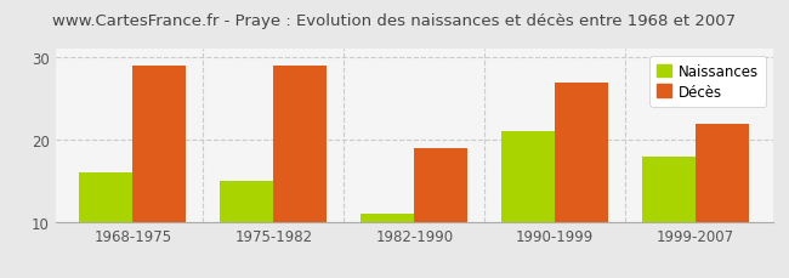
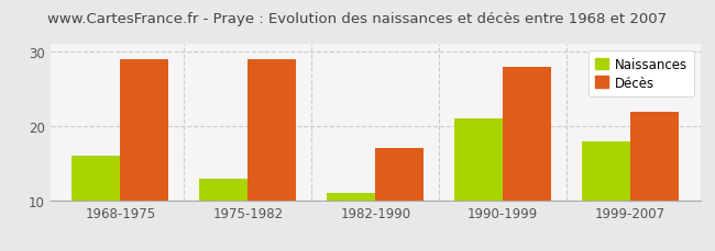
Naissances/1975-1982: 15 -> 13
Décès/1982-1990: 19 -> 17
Décès/1990-1999: 27 -> 28
